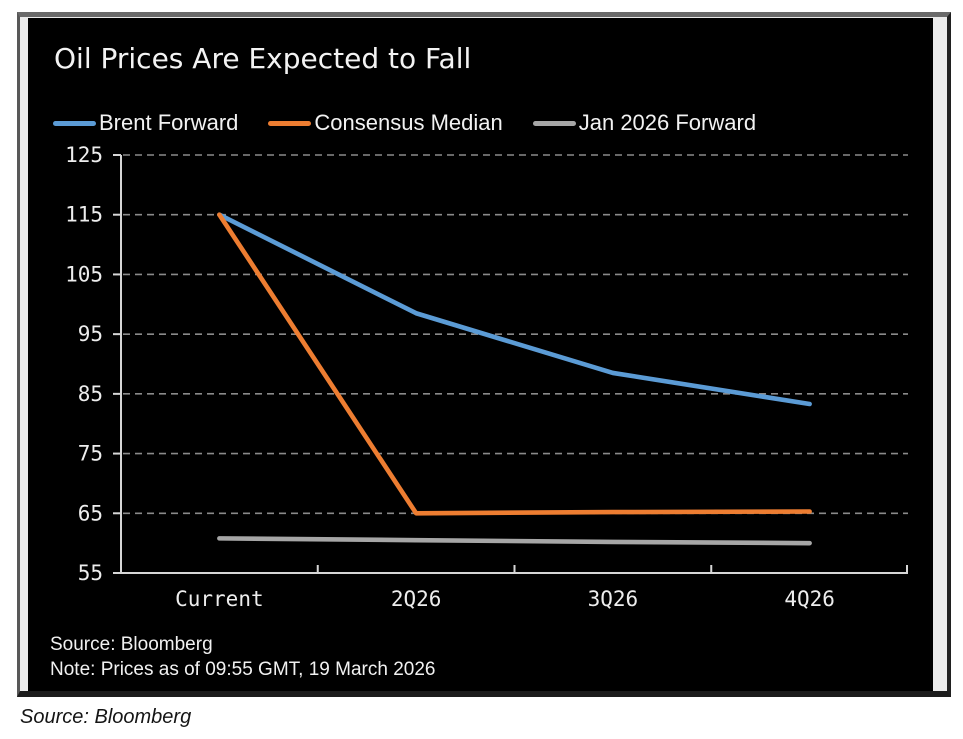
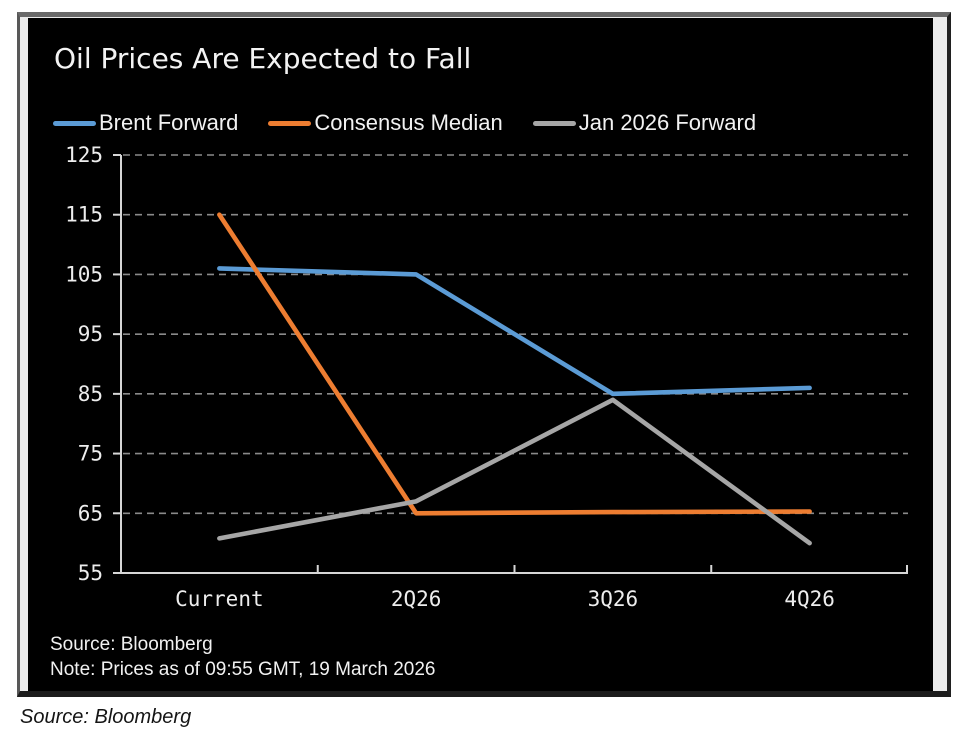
Brent Forward/Current: 115 -> 106
Brent Forward/2Q26: 98 -> 105
Jan 2026 Forward/2Q26: 60 -> 67
Brent Forward/3Q26: 88 -> 85
Jan 2026 Forward/3Q26: 60 -> 84
Brent Forward/4Q26: 83 -> 86
